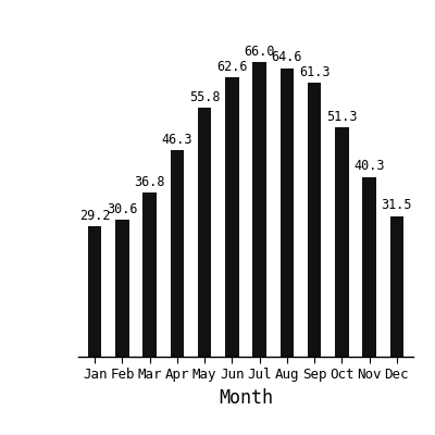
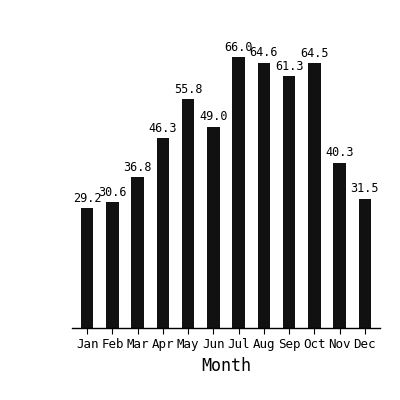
Jun: 62.6 -> 49.0
Oct: 51.3 -> 64.5
